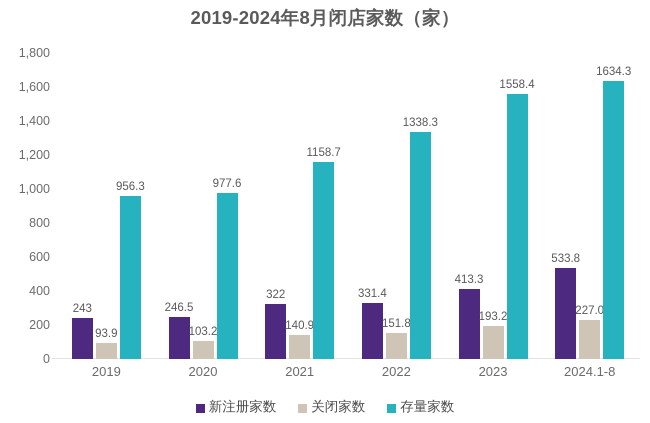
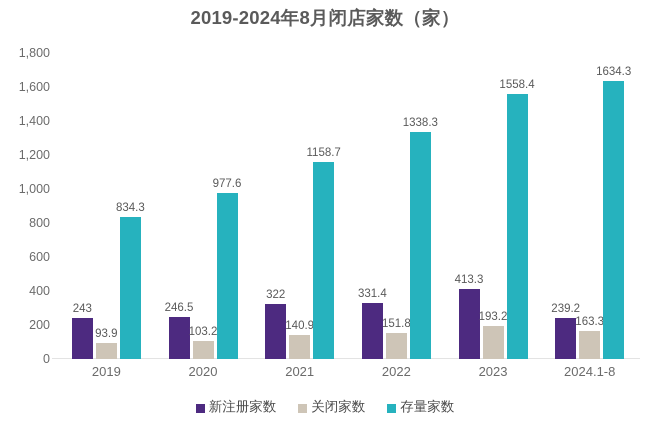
存量家数/2019: 956.3 -> 834.3
新注册家数/2024.1-8: 533.8 -> 239.2
关闭家数/2024.1-8: 227.0 -> 163.3
